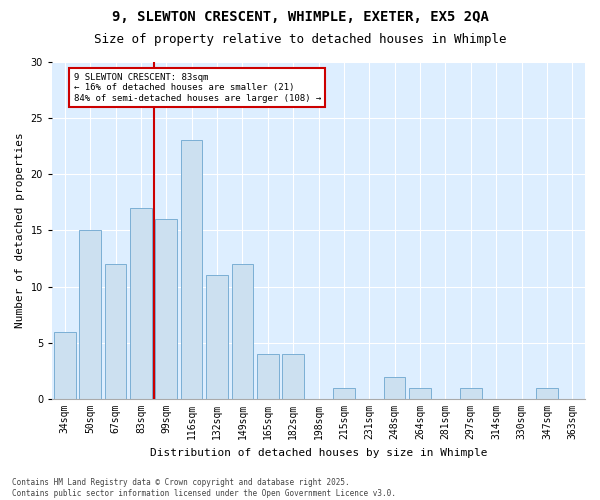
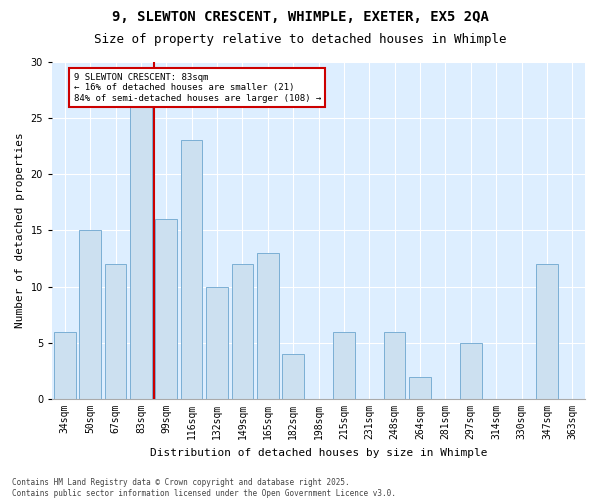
83sqm: 17 -> 26
132sqm: 11 -> 10
165sqm: 4 -> 13
215sqm: 1 -> 6
248sqm: 2 -> 6
264sqm: 1 -> 2
297sqm: 1 -> 5
347sqm: 1 -> 12
